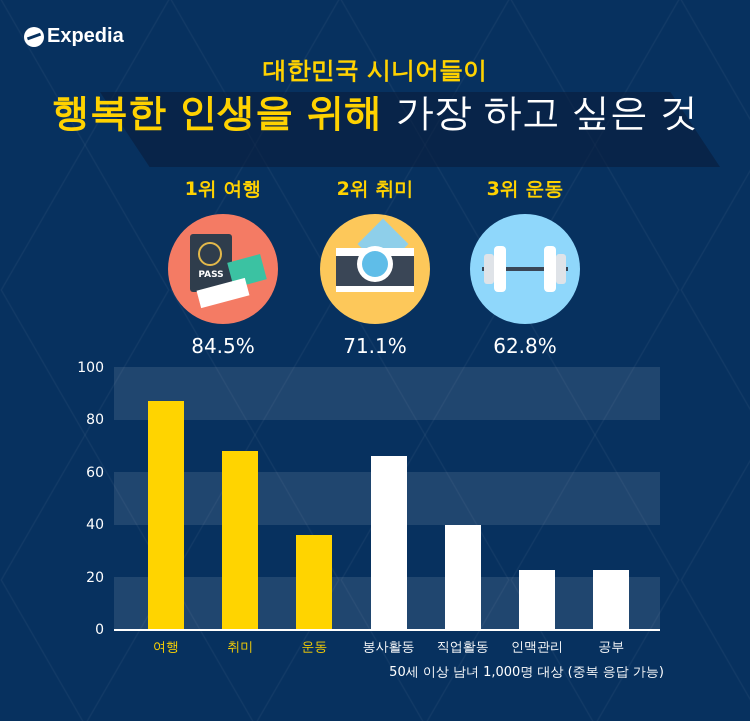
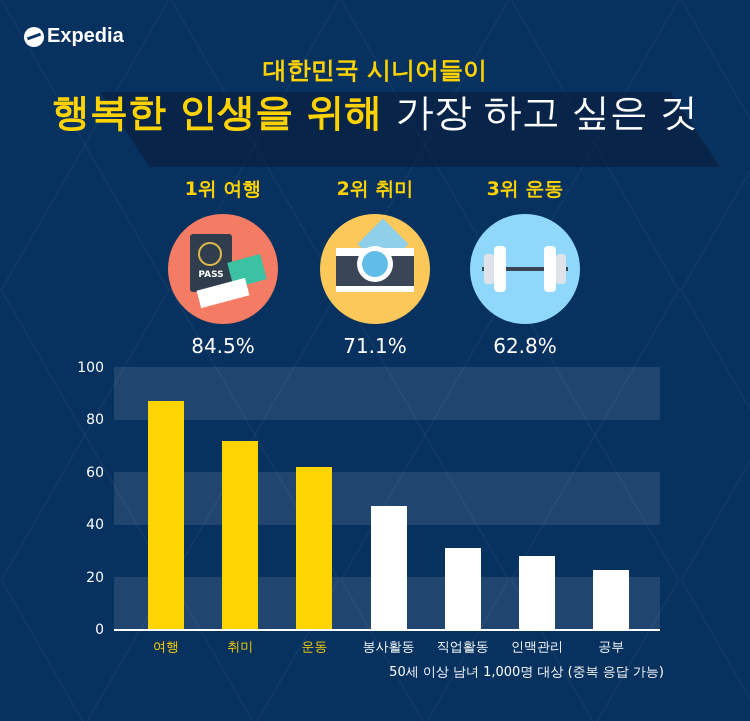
취미: 68 -> 72
운동: 36 -> 62
봉사활동: 66 -> 47
직업활동: 40 -> 31
인맥관리: 23 -> 28
